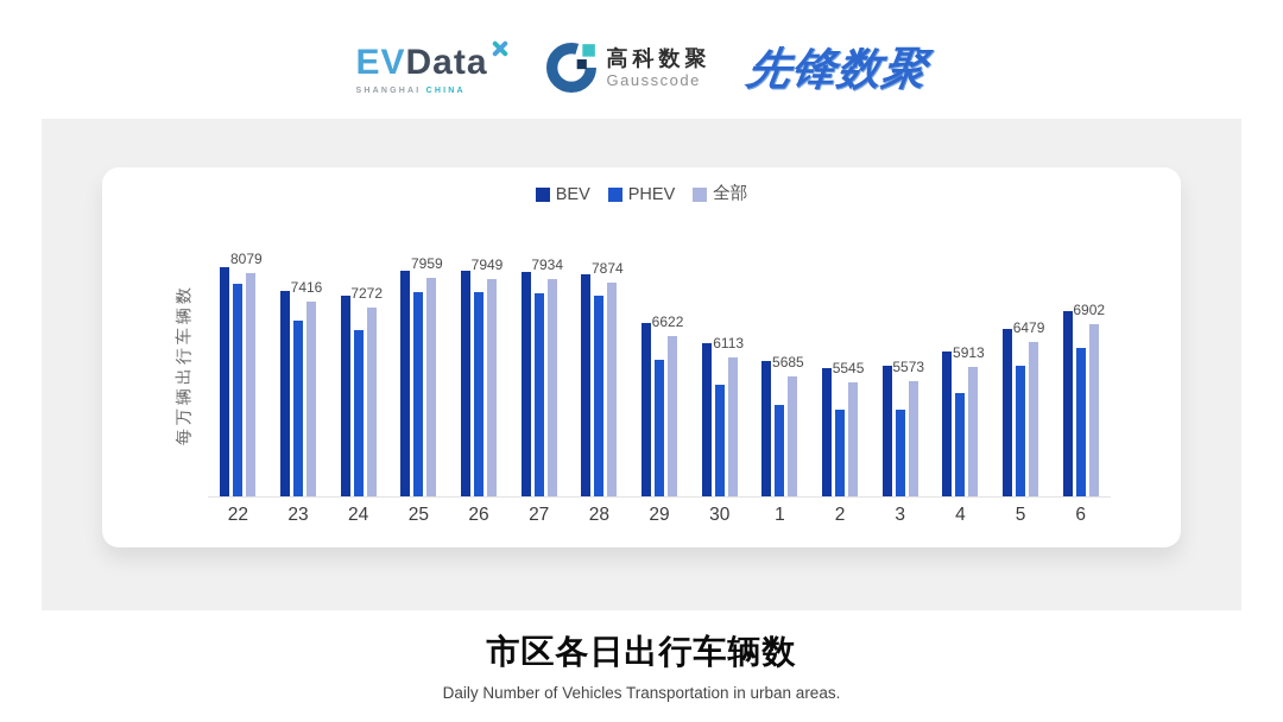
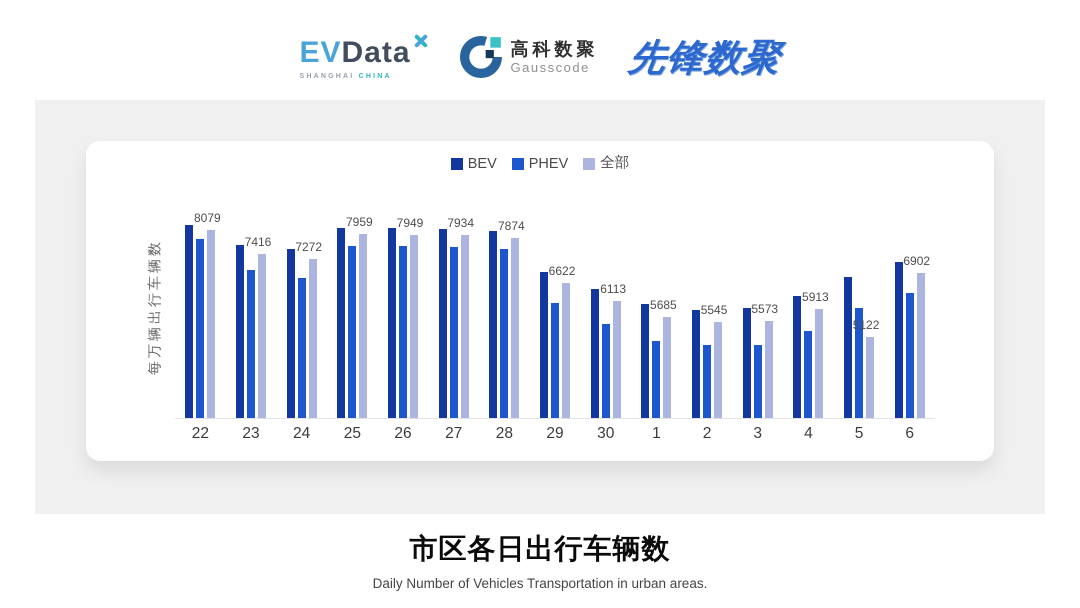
全部/5: 6479 -> 5122
